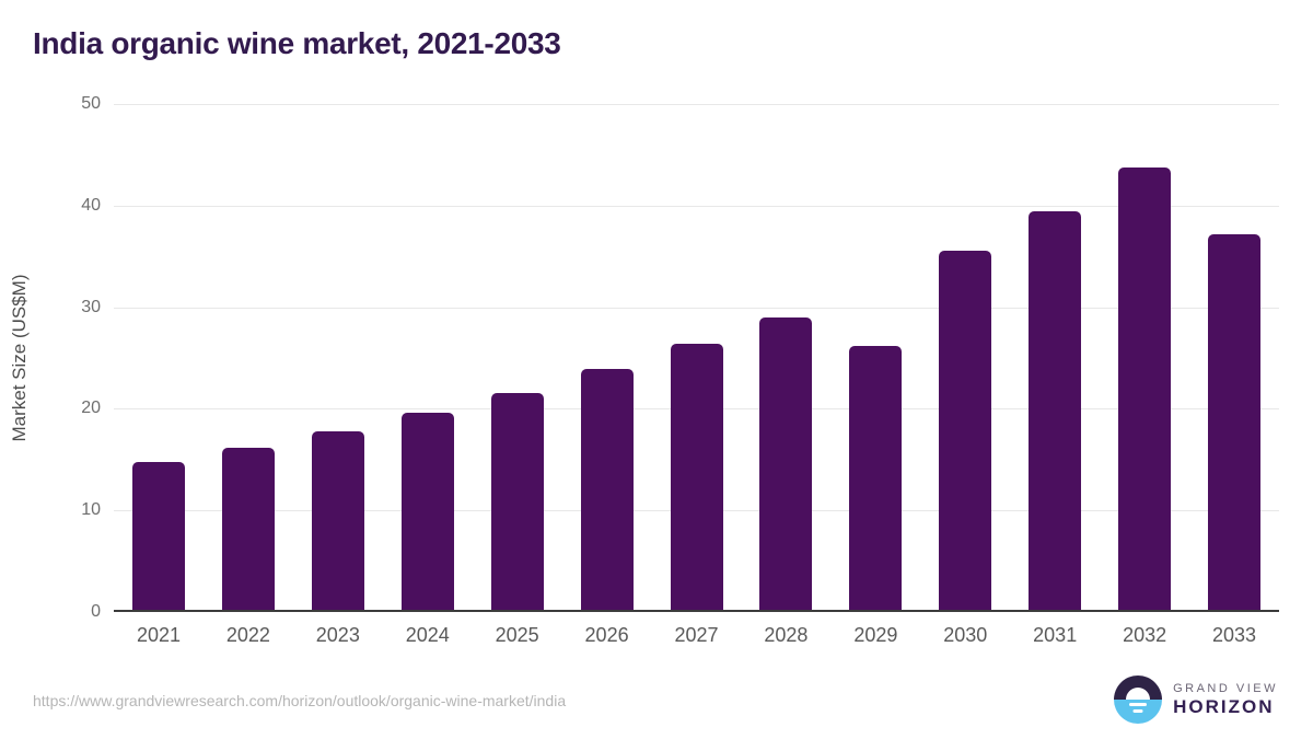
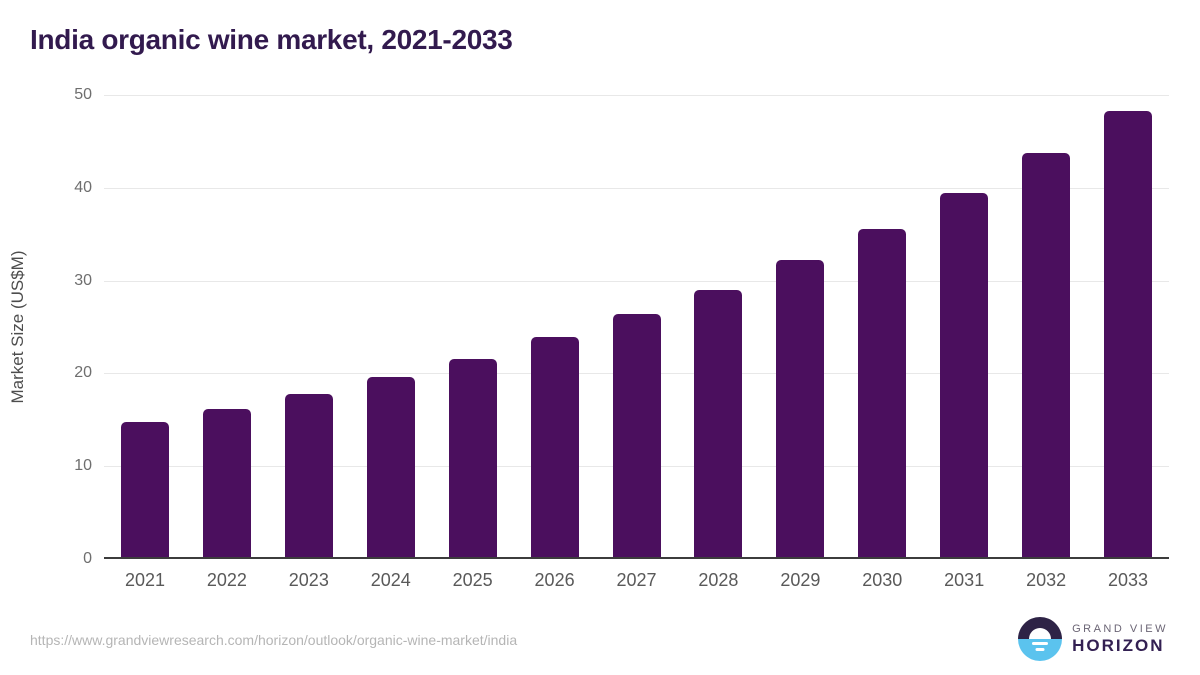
2029: 26 -> 32
2033: 37 -> 48
